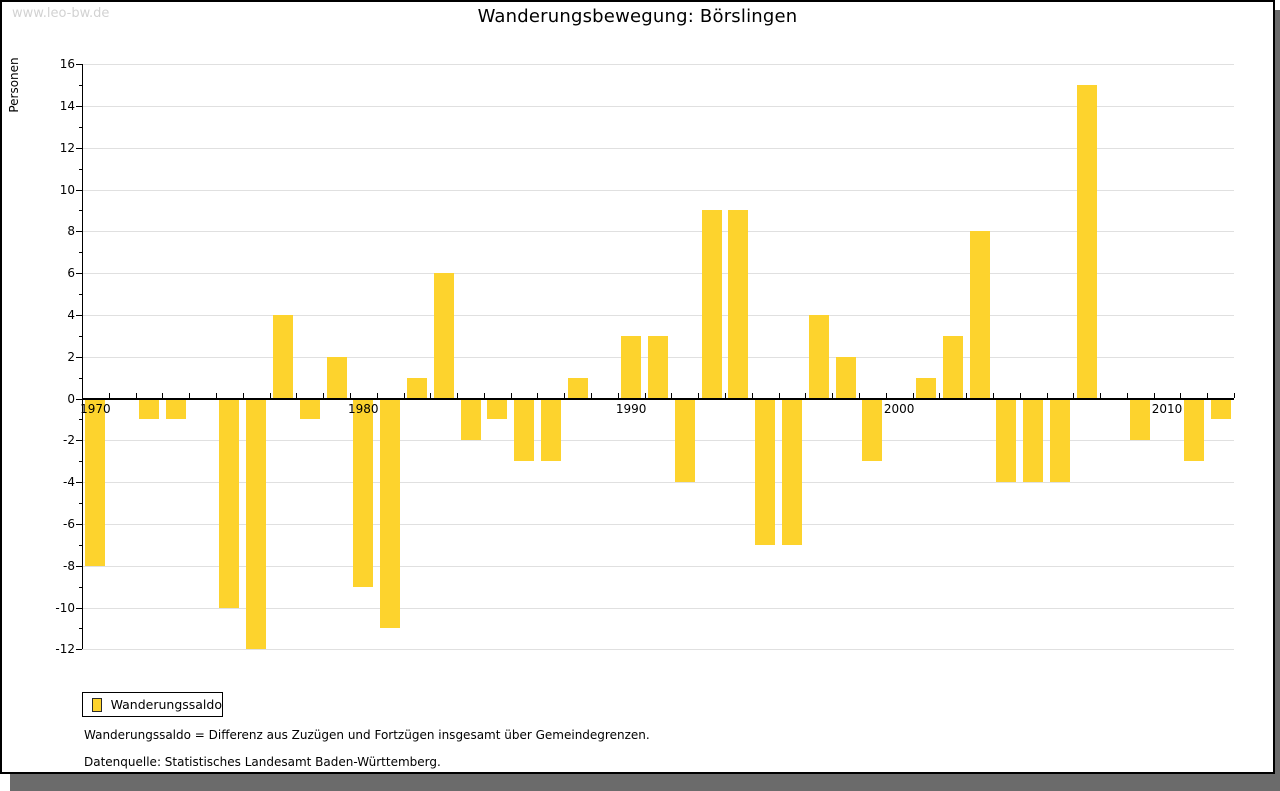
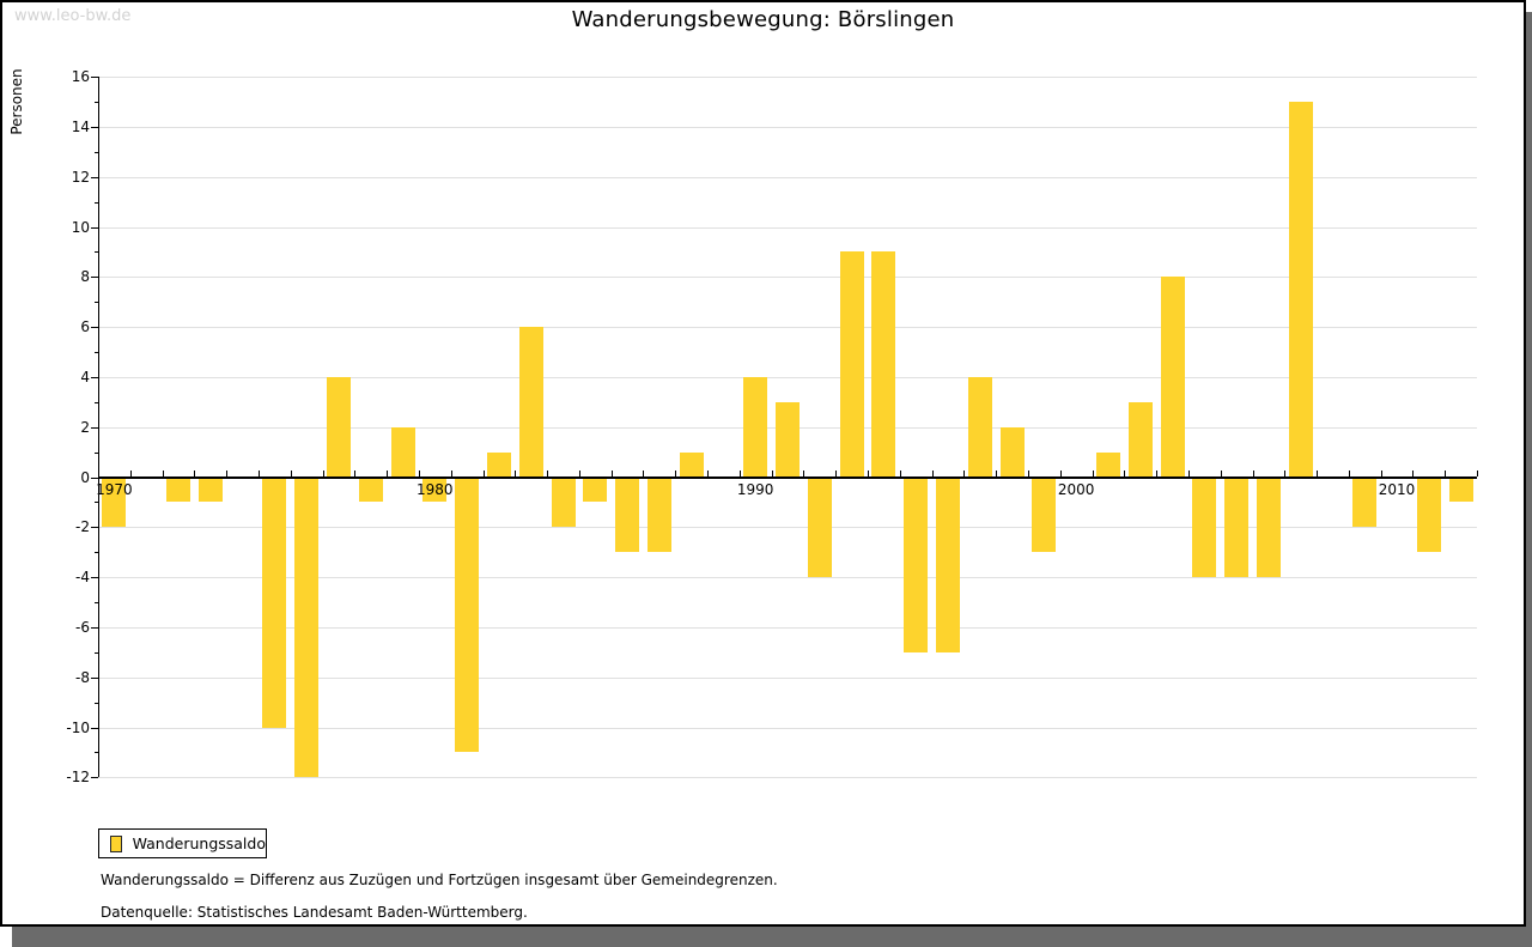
1970: -8 -> -2
1980: -9 -> -1
1990: 3 -> 4
